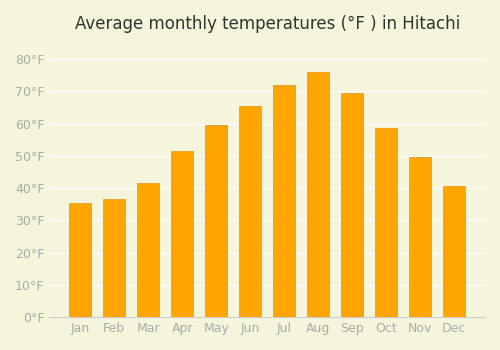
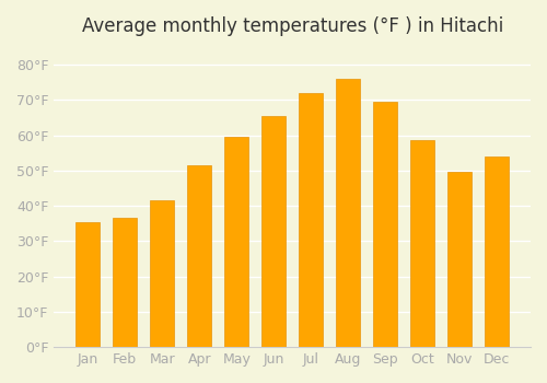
Dec: 40.5°F -> 54.0°F
